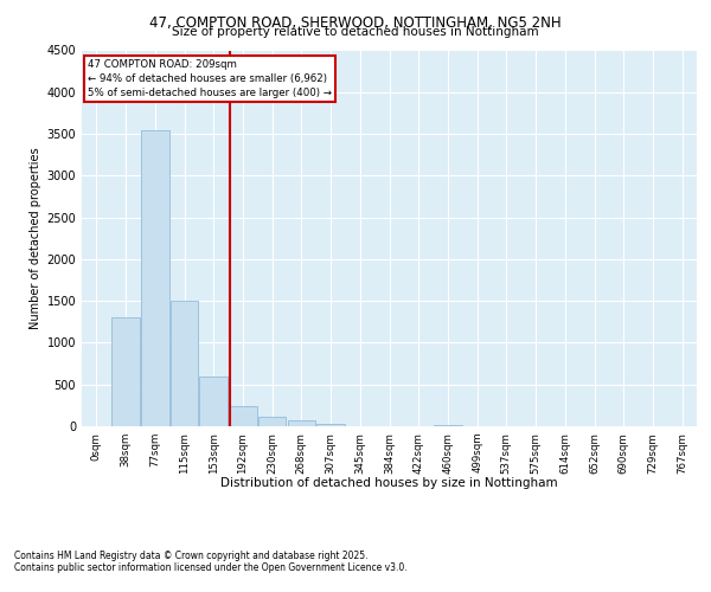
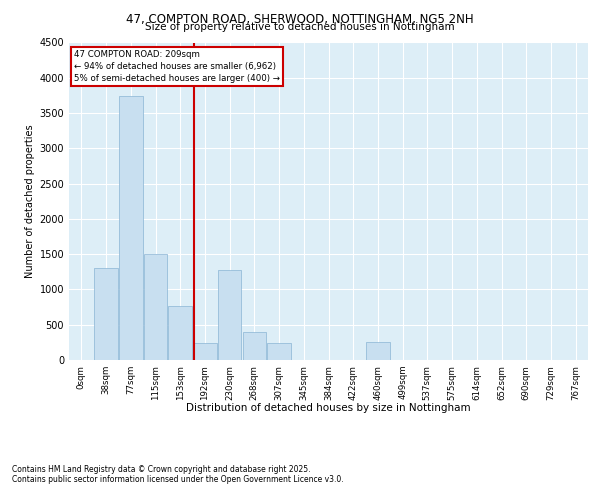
77sqm: 3550 -> 3740
153sqm: 600 -> 760
230sqm: 110 -> 1280
268sqm: 60 -> 400
307sqm: 30 -> 240
460sqm: 20 -> 260
